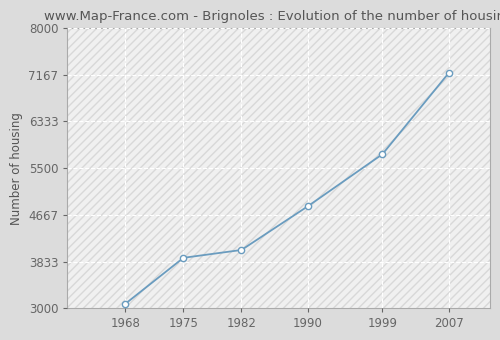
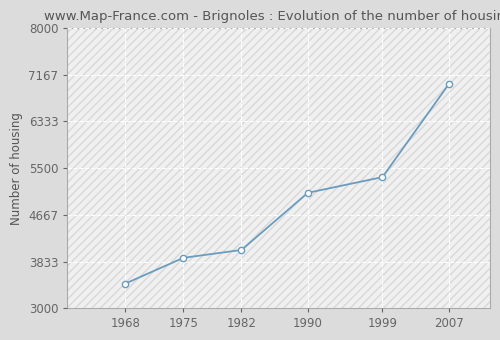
1968: 3080 -> 3440
1990: 4820 -> 5060
1999: 5750 -> 5340
2007: 7200 -> 7000
